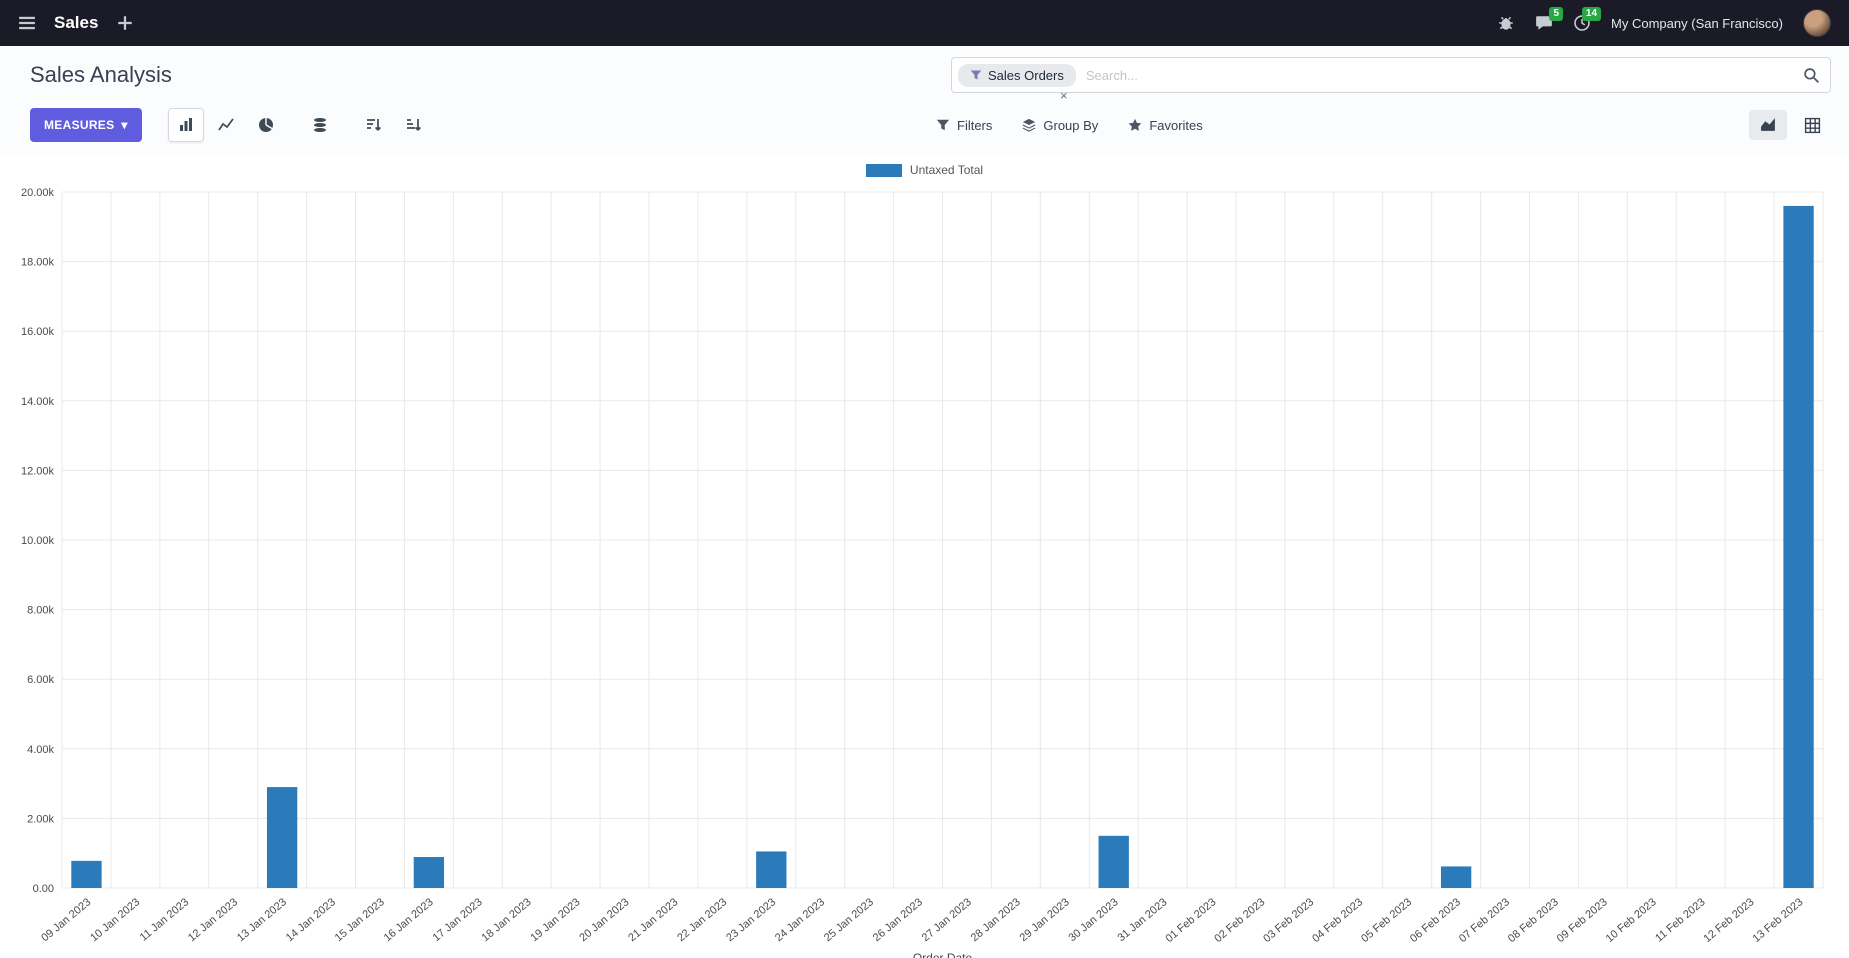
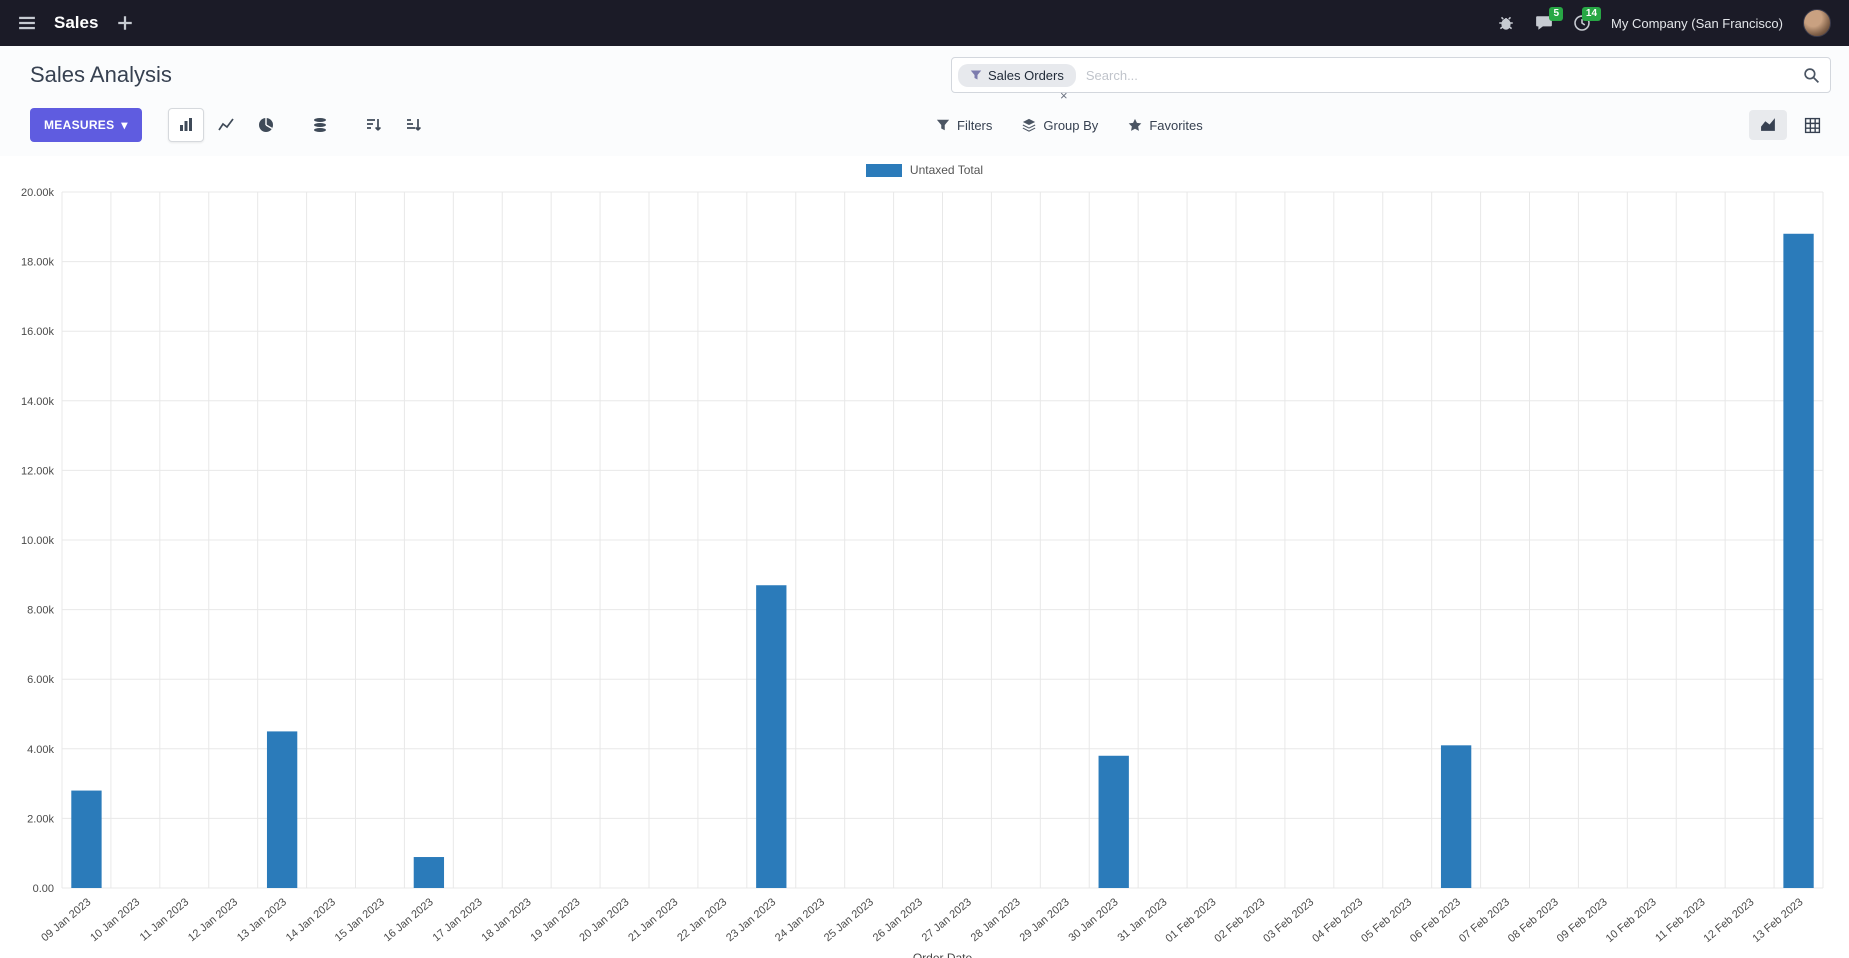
09 Jan 2023: 0.8k -> 2.8k
13 Jan 2023: 2.9k -> 4.5k
23 Jan 2023: 1.0k -> 8.7k
30 Jan 2023: 1.5k -> 3.8k
06 Feb 2023: 0.6k -> 4.1k
13 Feb 2023: 19.6k -> 18.8k
